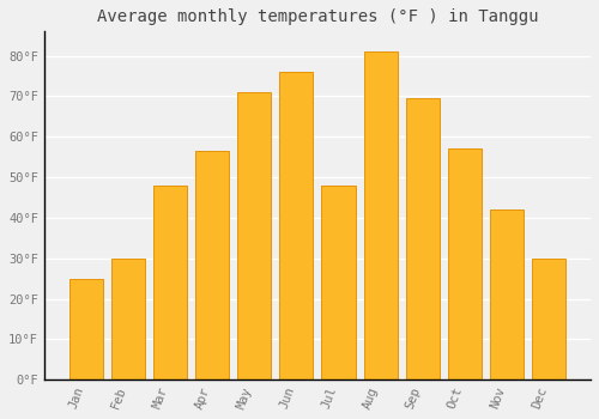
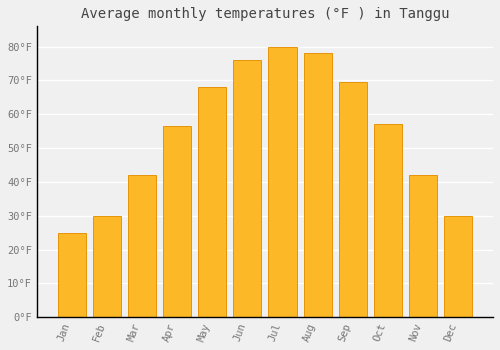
Mar: 48.0°F -> 42.0°F
May: 71.0°F -> 68.0°F
Jul: 48.0°F -> 80.0°F
Aug: 81.0°F -> 78.0°F
